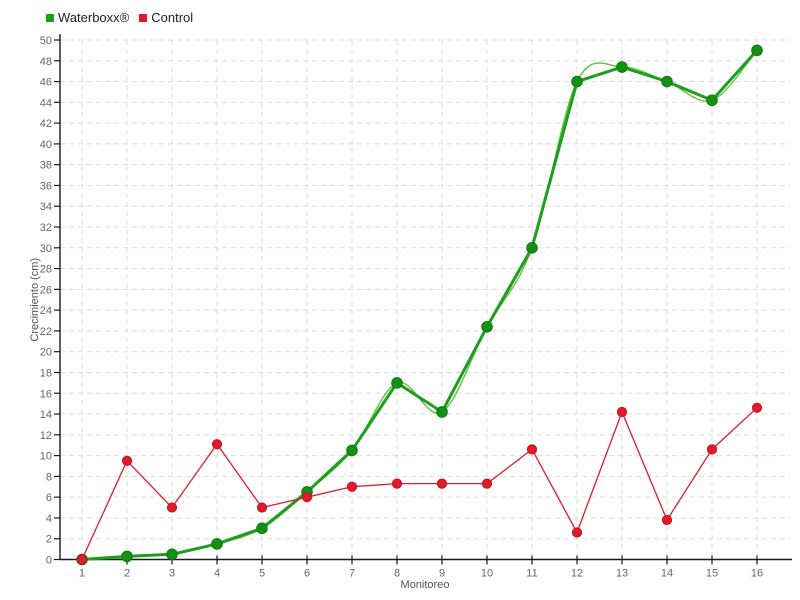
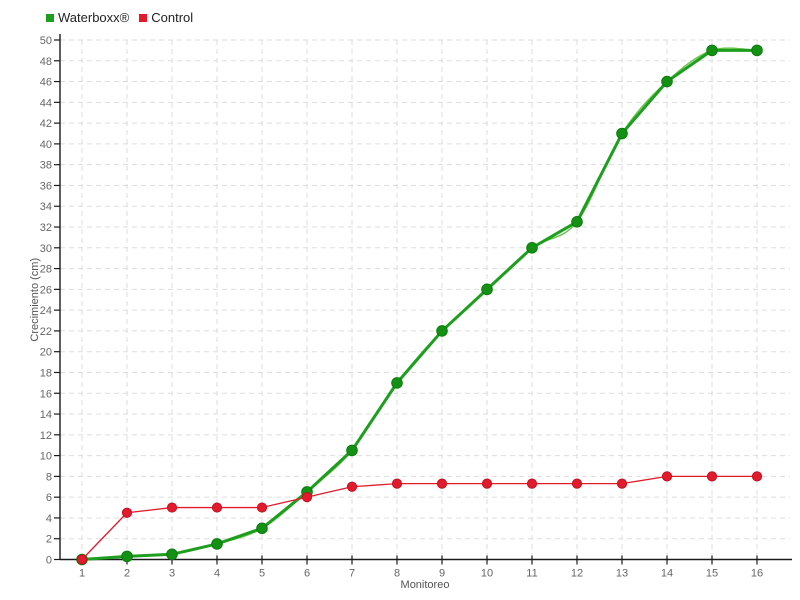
Control/2: 9.5 -> 4.5
Control/4: 11.1 -> 5.0
Waterboxx®/9: 14.2 -> 22.0
Waterboxx®/10: 22.4 -> 26.0
Control/11: 10.6 -> 7.3
Waterboxx®/12: 46.0 -> 32.5
Control/12: 2.6 -> 7.3
Waterboxx®/13: 47.4 -> 41.0
Control/13: 14.2 -> 7.3
Control/14: 3.8 -> 8.0
Waterboxx®/15: 44.2 -> 49.0
Control/15: 10.6 -> 8.0
Control/16: 14.6 -> 8.0
